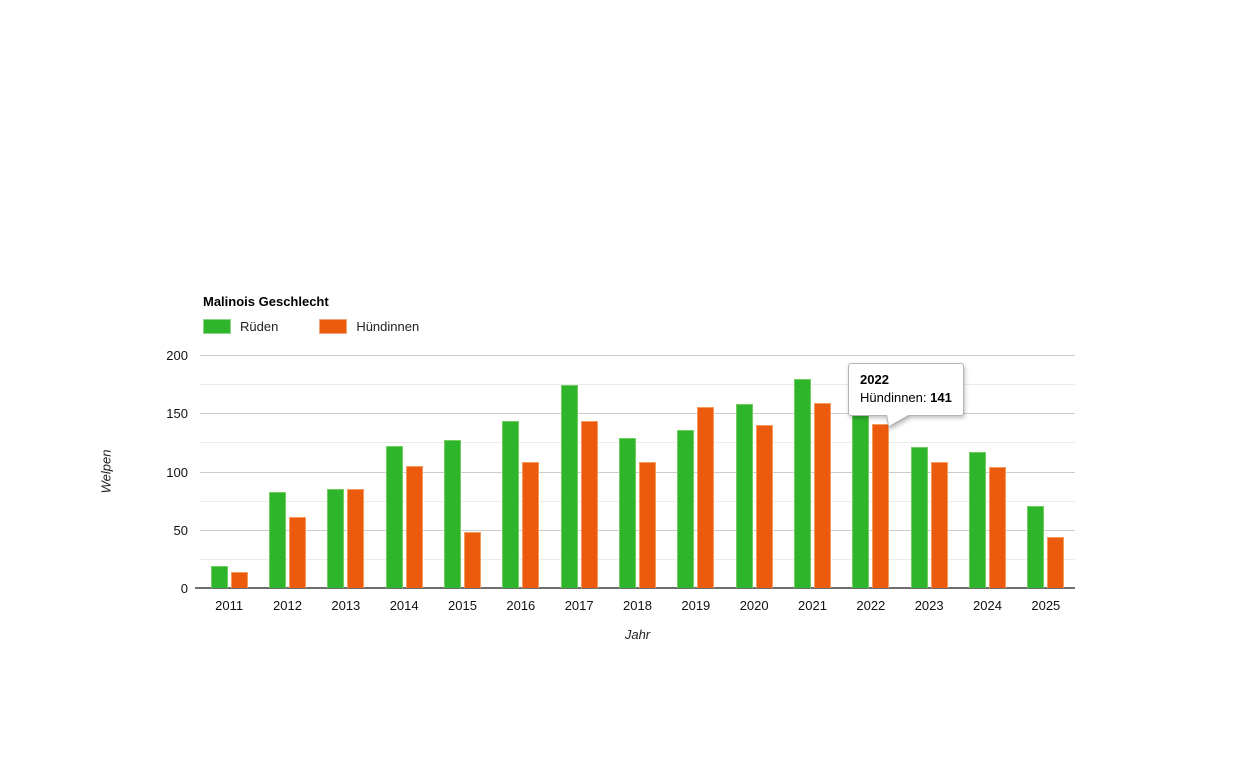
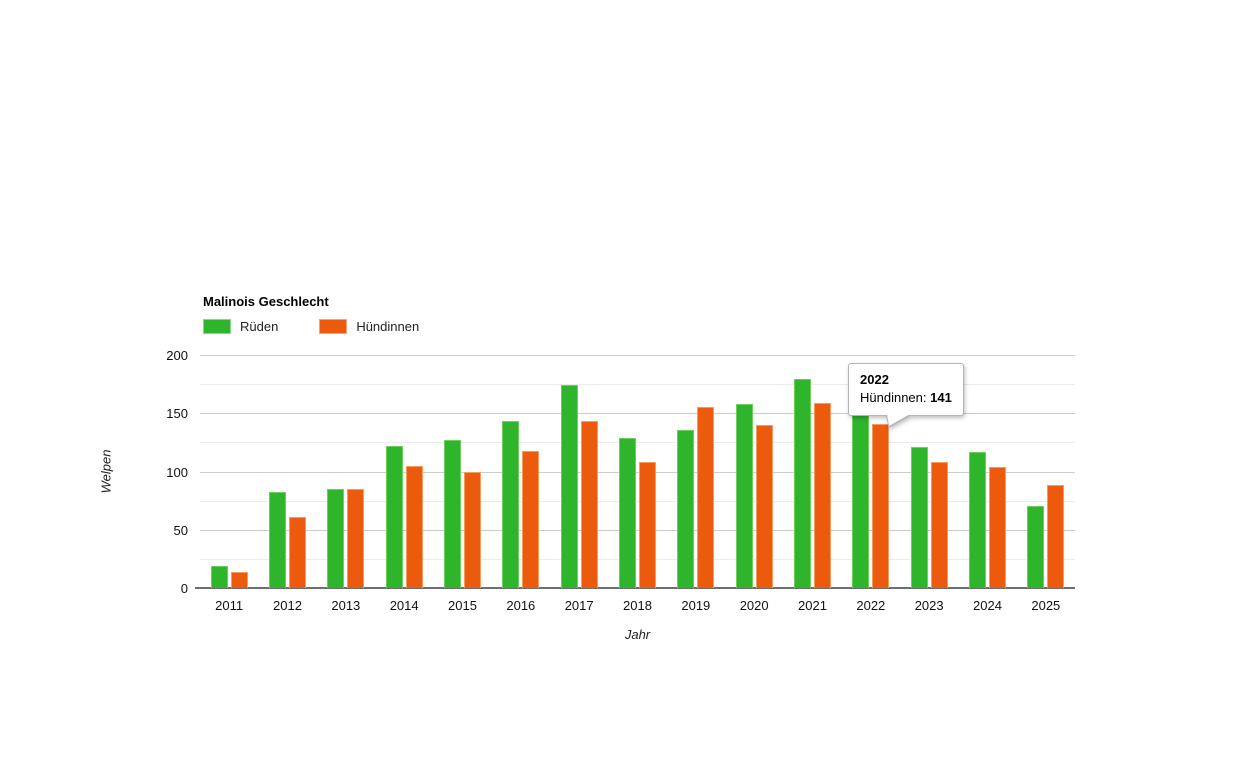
Hündinnen/2015: 48 -> 100
Hündinnen/2016: 108 -> 118
Hündinnen/2025: 44 -> 88
